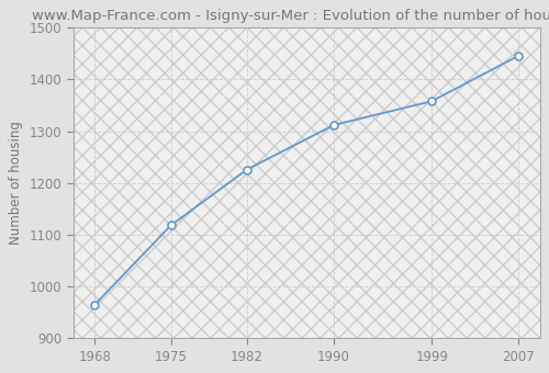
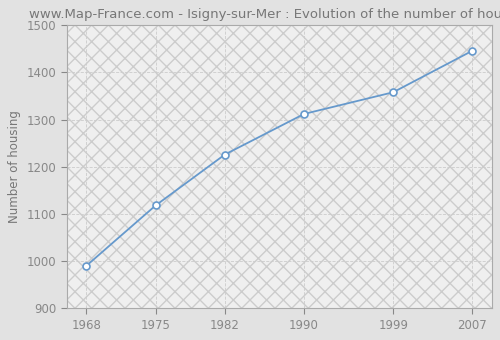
1968: 965 -> 990
